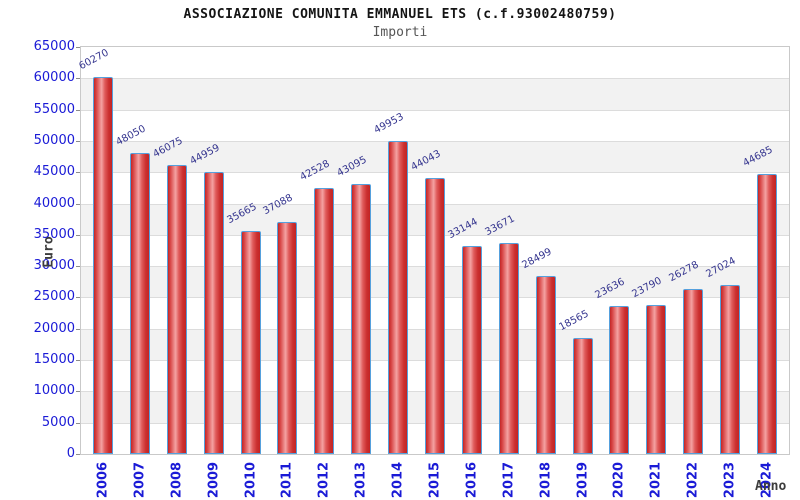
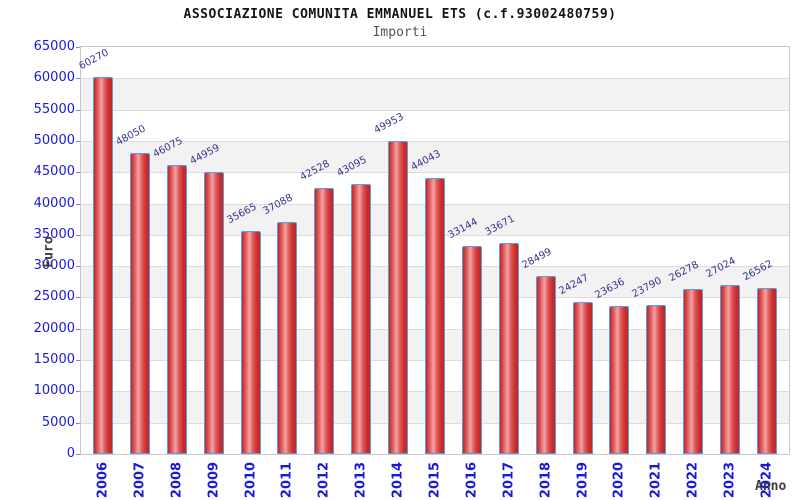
2019: 18565 -> 24247
2024: 44685 -> 26562
